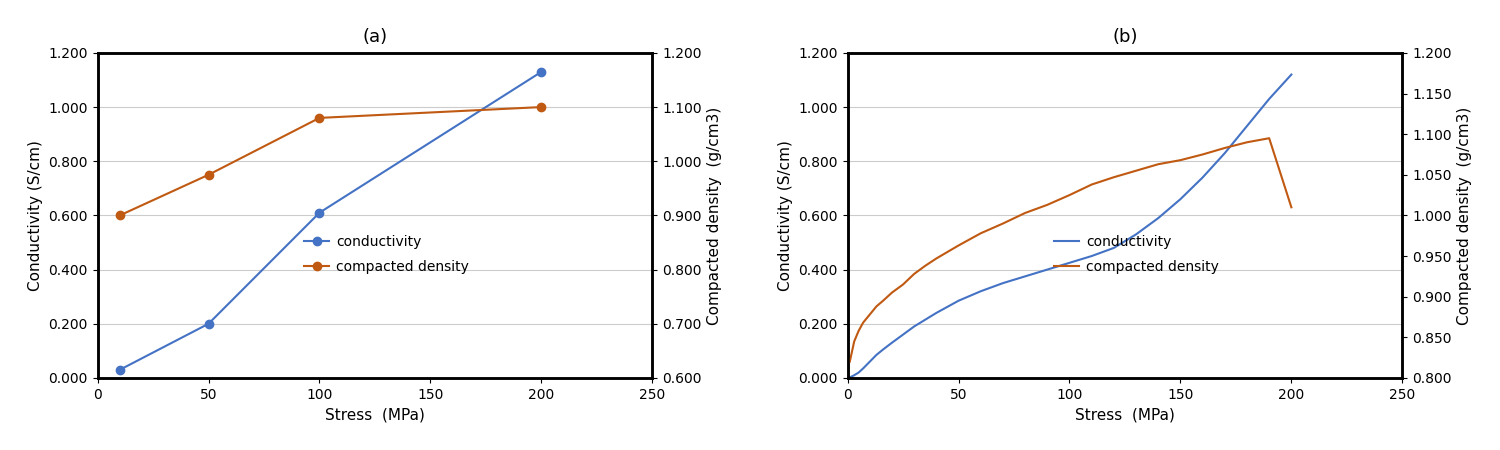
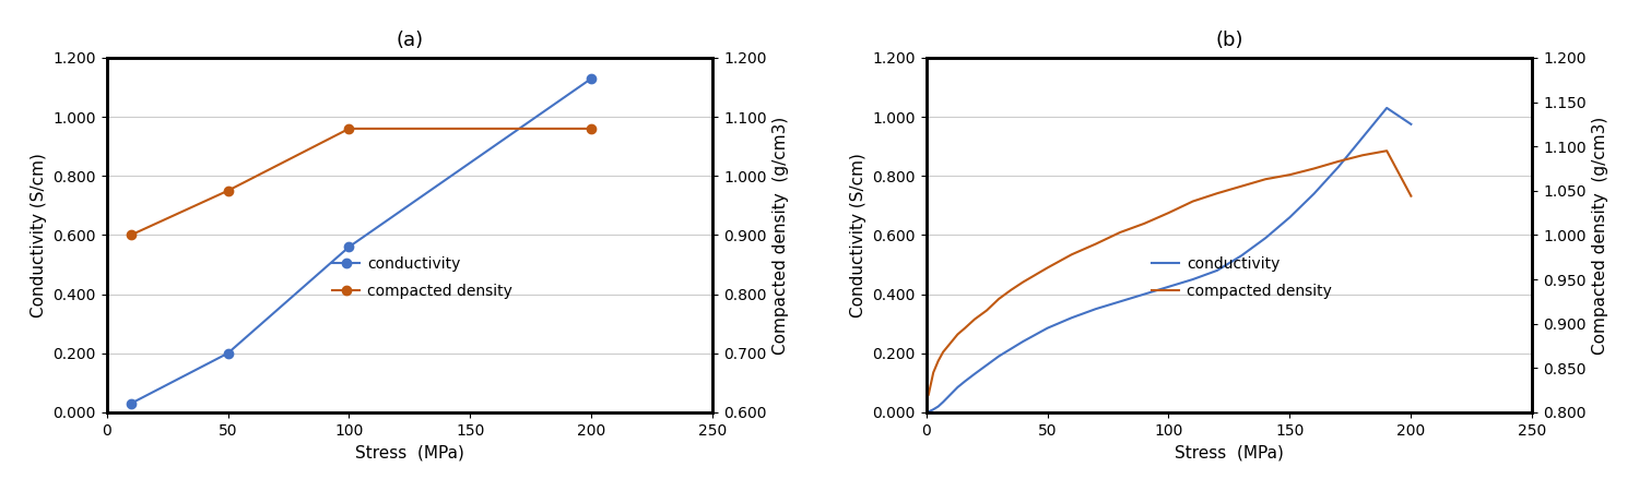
(a)/conductivity/100: 0.61 -> 0.56
(a)/compacted density/200: 1.100 -> 1.080
(b)/conductivity/200: 1.120 -> 0.975
(b)/compacted density/200: 1.010 -> 1.044
